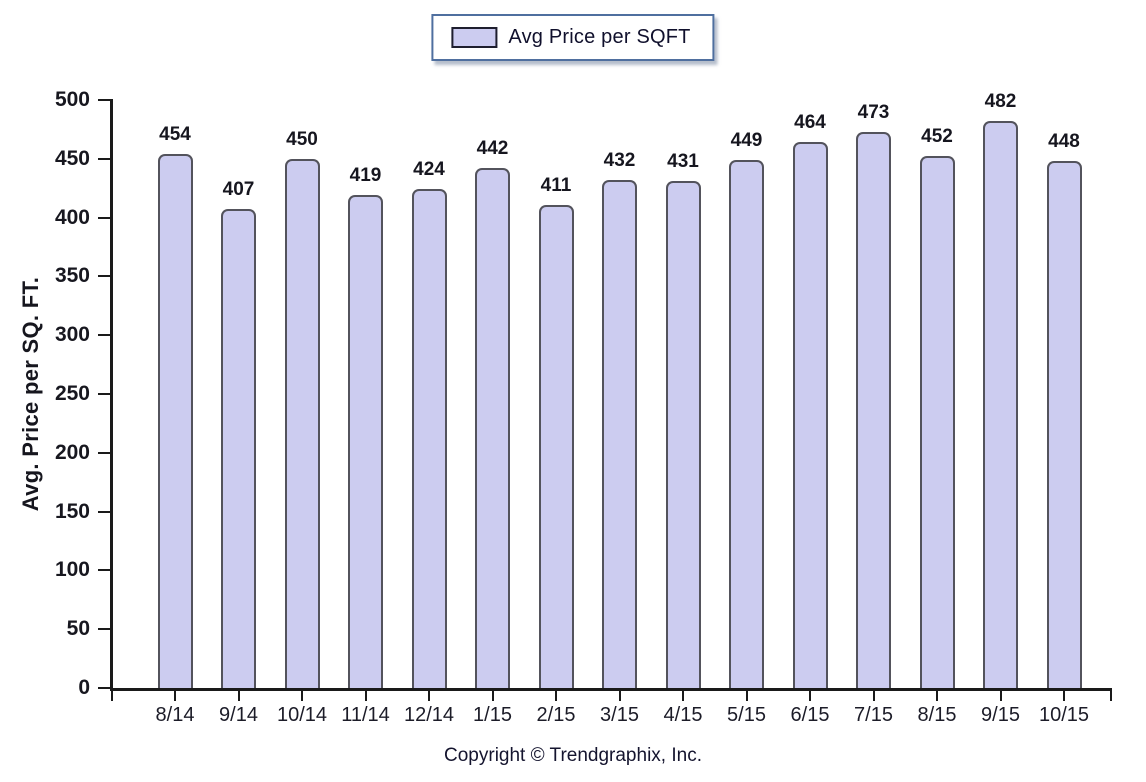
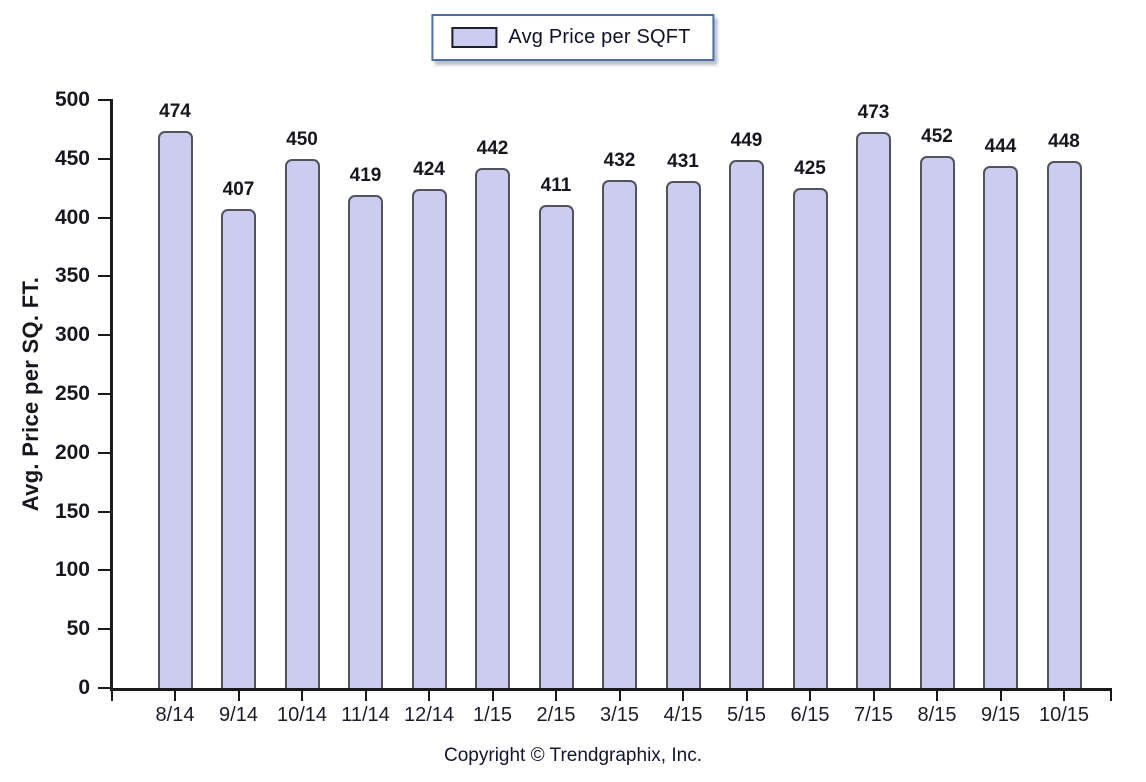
8/14: 454 -> 474
6/15: 464 -> 425
9/15: 482 -> 444
